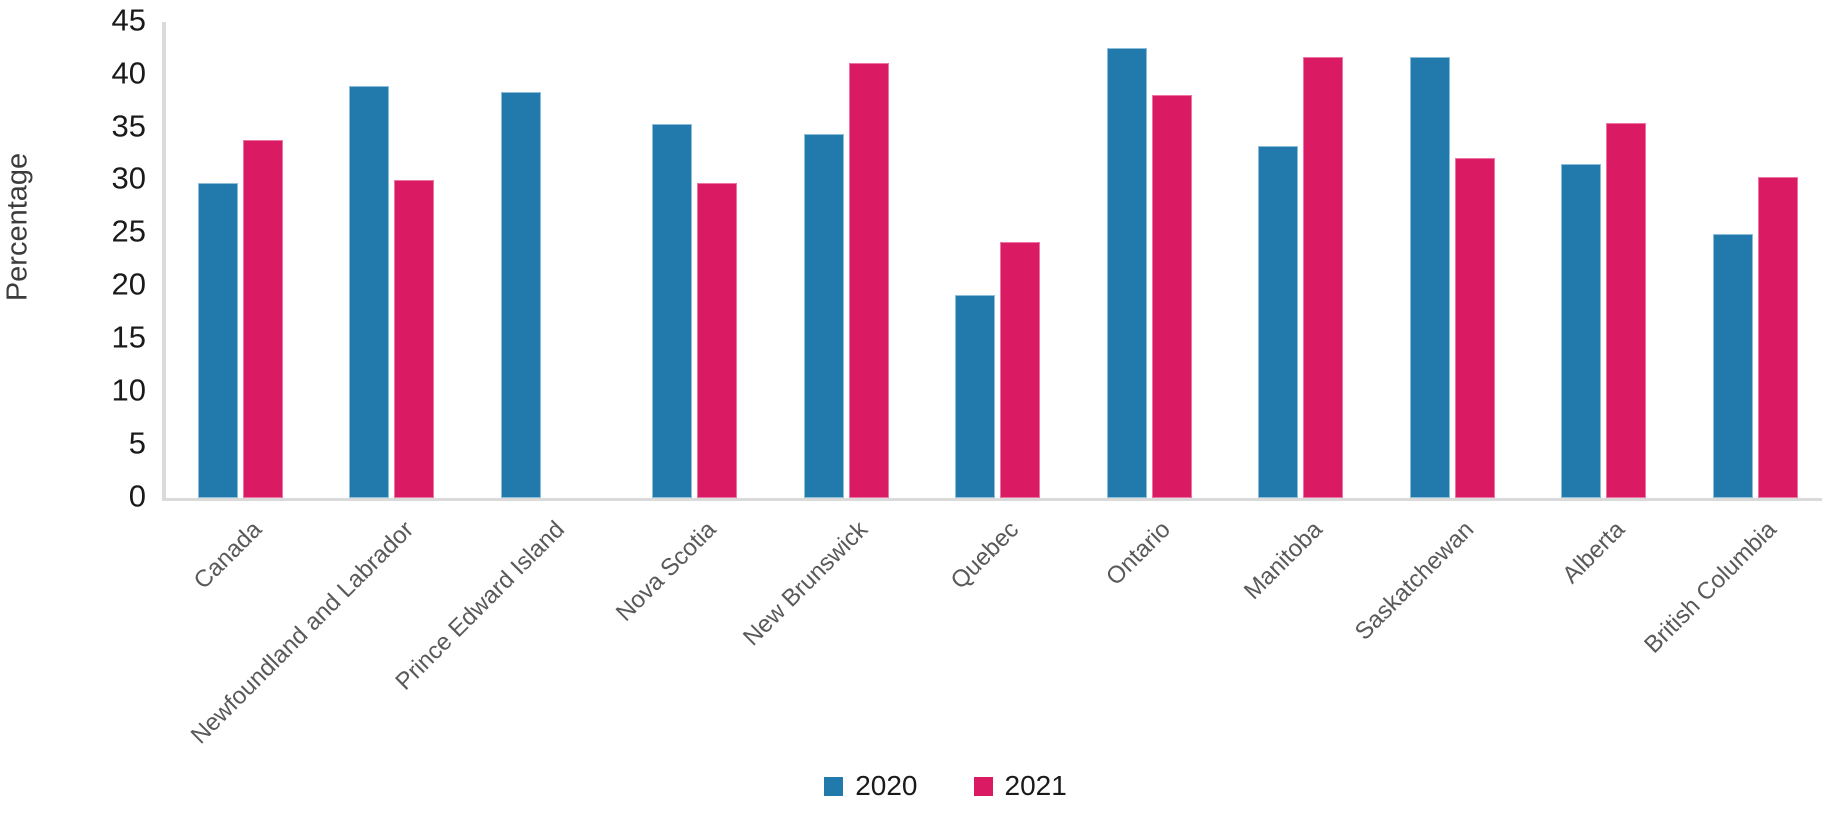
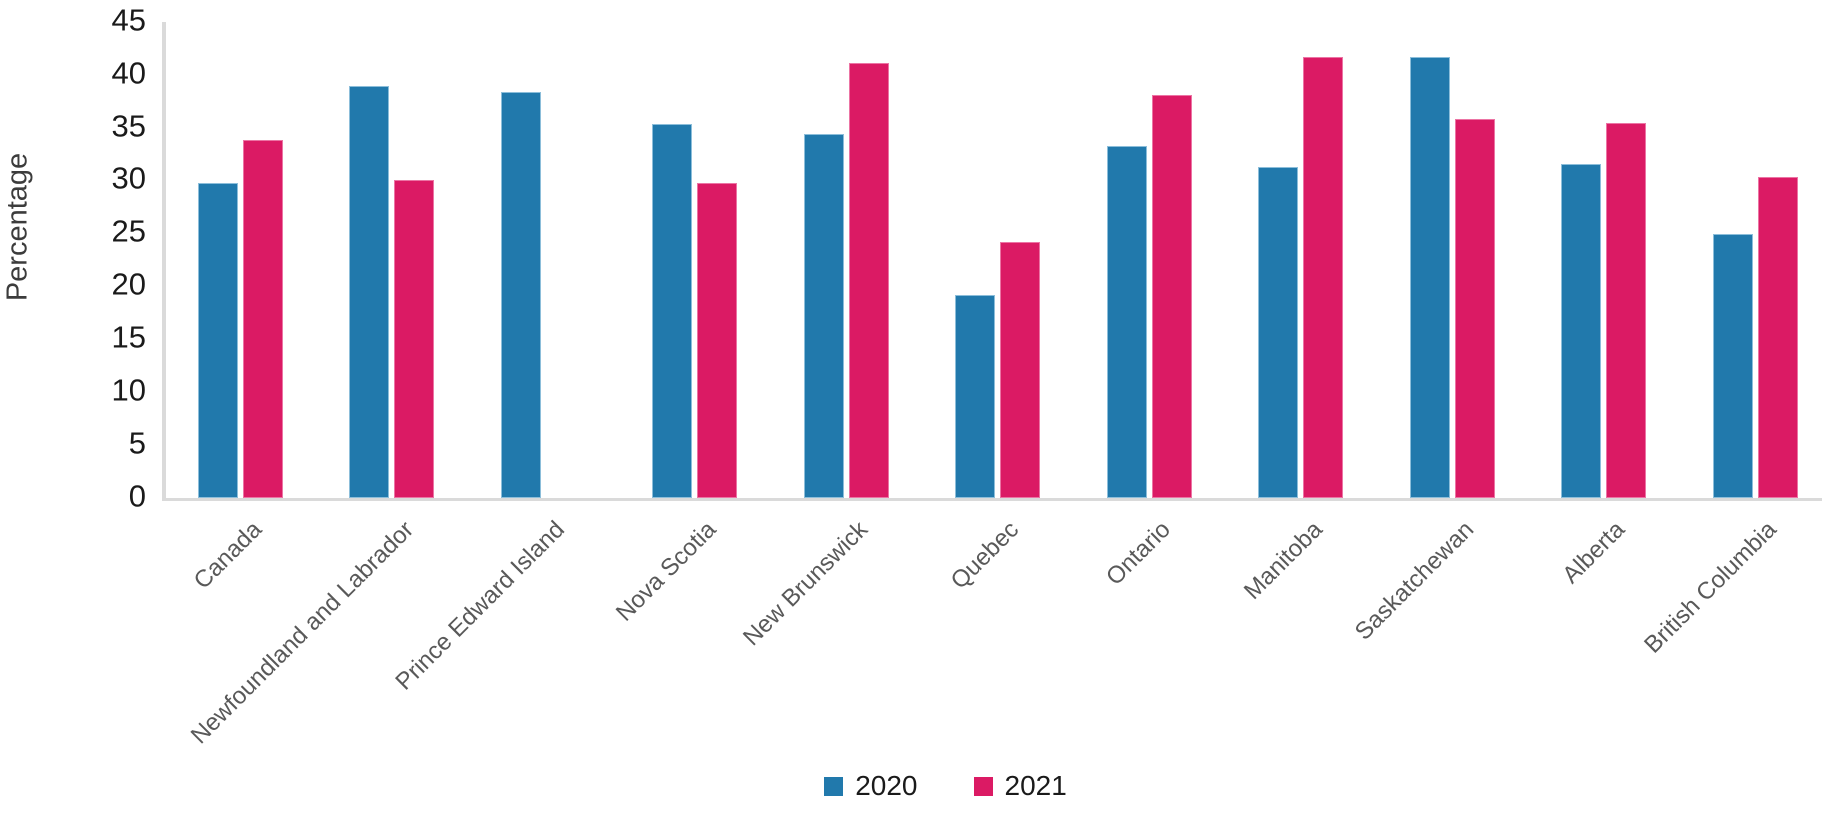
2020/Ontario: 42.6 -> 33.3
2020/Manitoba: 33.3 -> 31.3
2021/Saskatchewan: 32.2 -> 35.9
